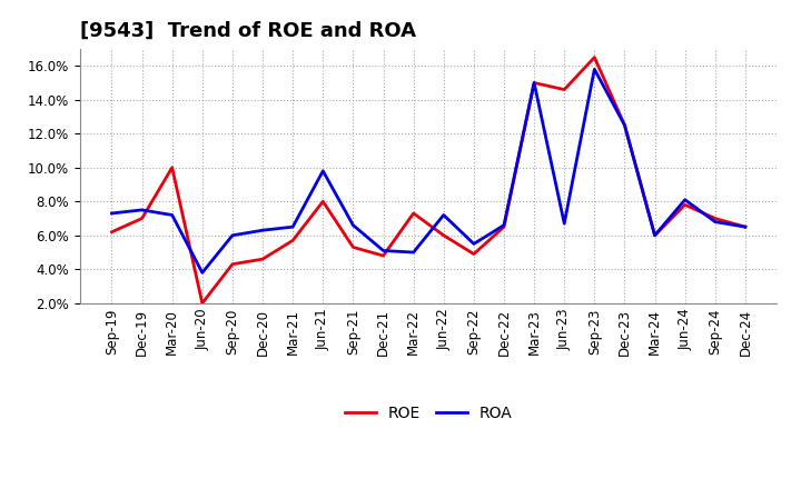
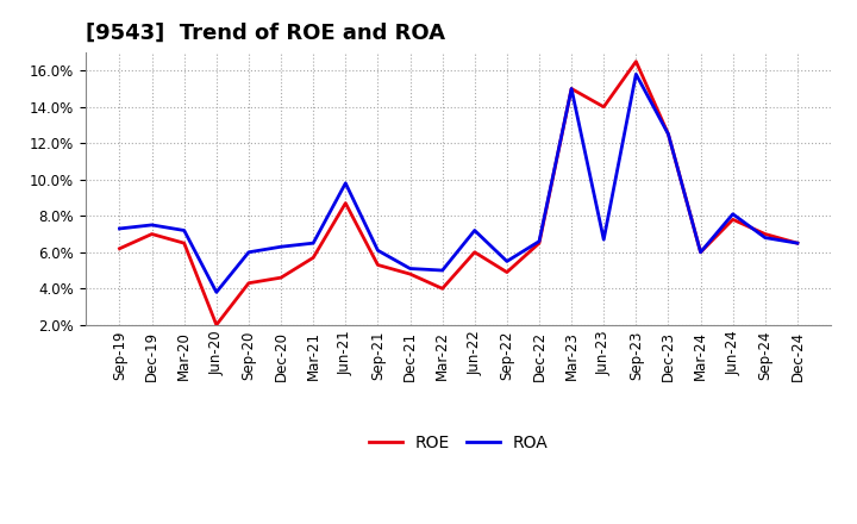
ROE/Mar-20: 10.0% -> 6.5%
ROE/Jun-21: 8.0% -> 8.7%
ROA/Sep-21: 6.6% -> 6.1%
ROE/Mar-22: 7.3% -> 4.0%
ROE/Jun-23: 14.6% -> 14.0%
